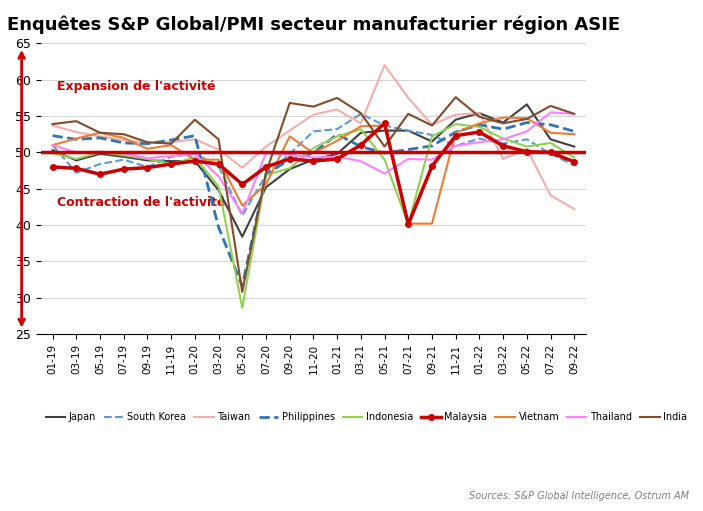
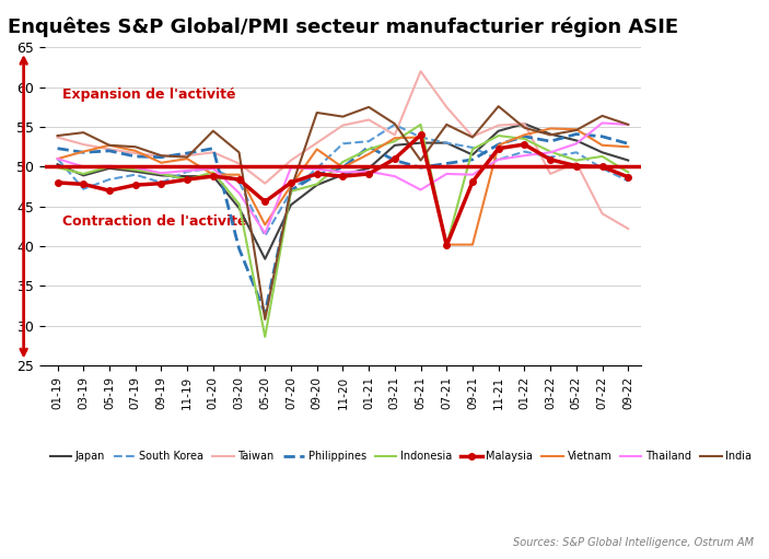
Vietnam/07-20: 45.6 -> 47.6
Indonesia/05-21: 49.0 -> 55.3
Japan/05-22: 56.6 -> 53.3
